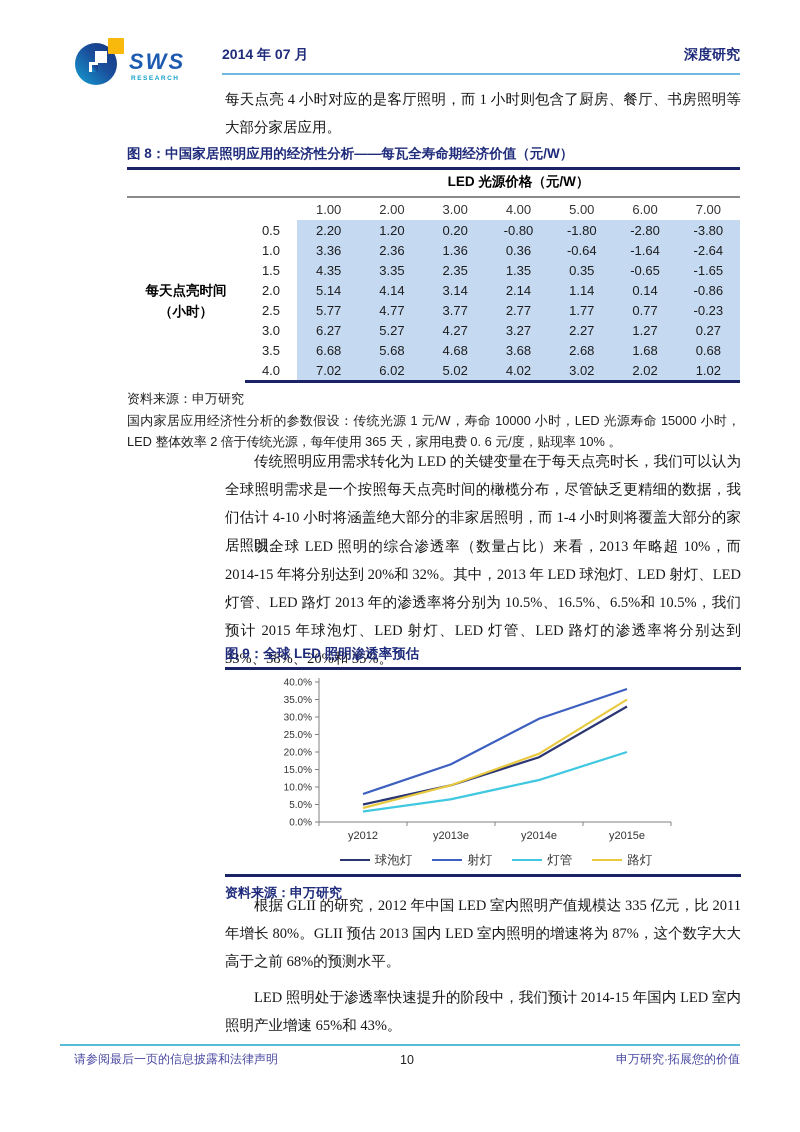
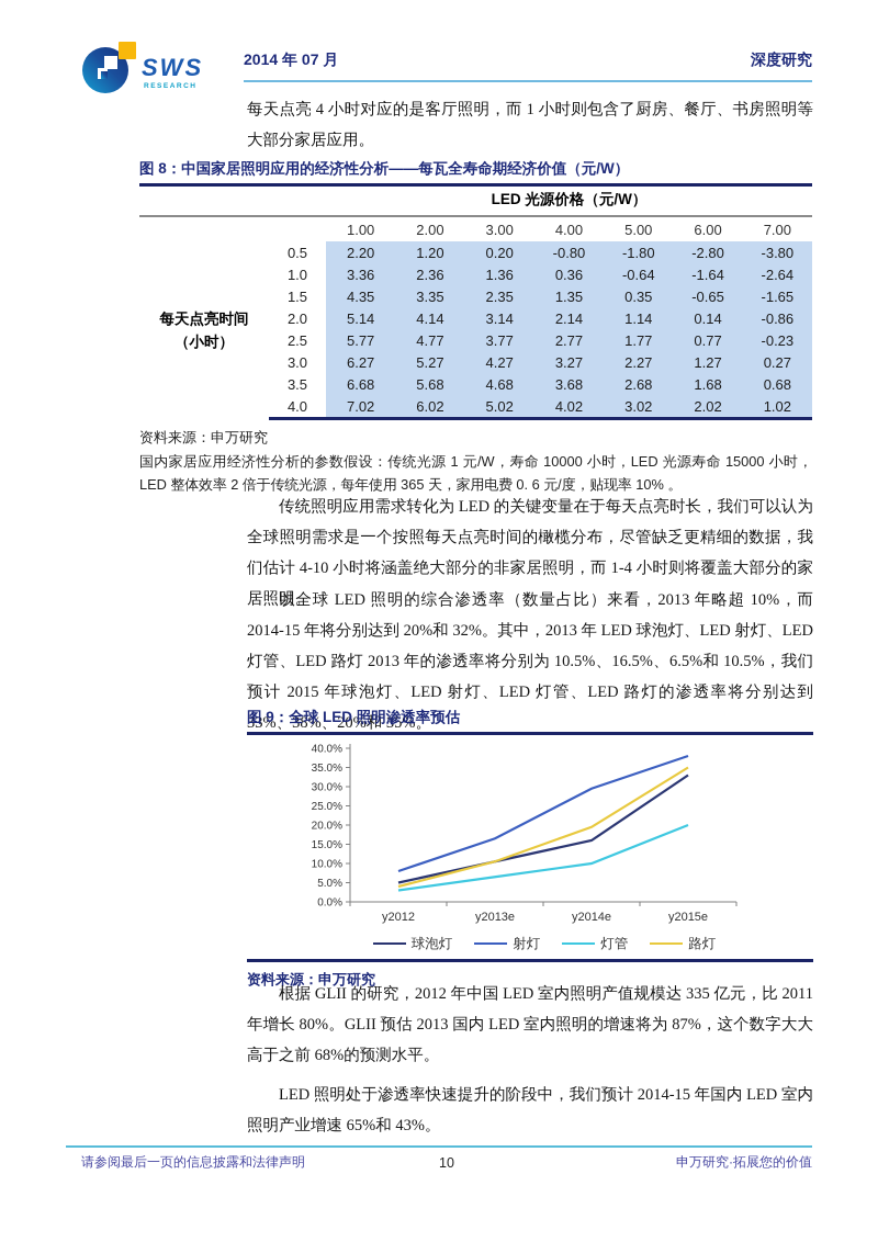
球泡灯/y2014e: 18% -> 16%
灯管/y2014e: 12% -> 10%
